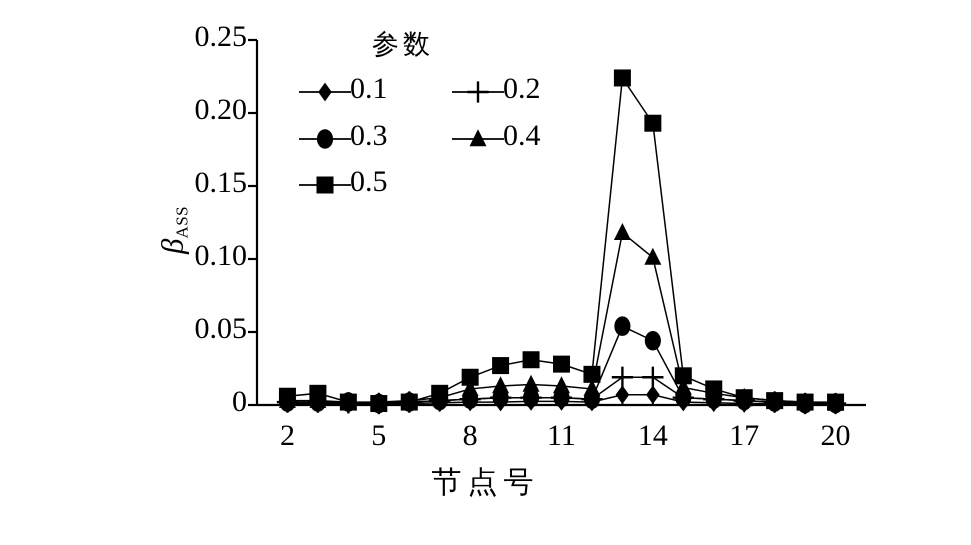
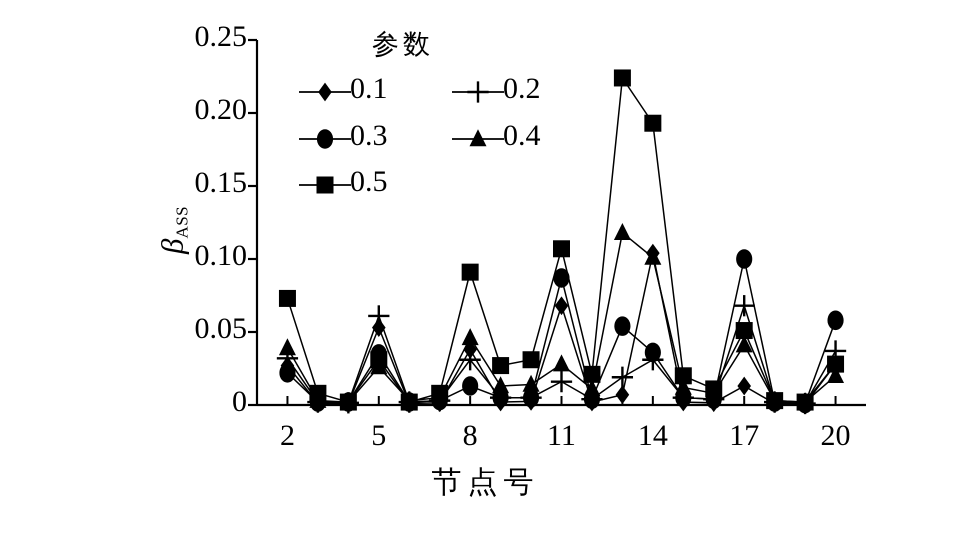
0.1/2: 0.001 -> 0.027
0.2/2: 0.002 -> 0.032
0.3/2: 0.002 -> 0.022
0.4/2: 0.003 -> 0.039
0.5/2: 0.006 -> 0.073
0.1/5: 0.001 -> 0.053
0.2/5: 0.001 -> 0.061
0.3/5: 0.001 -> 0.035
0.4/5: 0.002 -> 0.026
0.5/5: 0.001 -> 0.031
0.1/8: 0.002 -> 0.038
0.2/8: 0.004 -> 0.031
0.3/8: 0.004 -> 0.013
0.4/8: 0.011 -> 0.046
0.5/8: 0.019 -> 0.091
0.1/11: 0.003 -> 0.068
0.2/11: 0.005 -> 0.016
0.3/11: 0.005 -> 0.087
0.4/11: 0.013 -> 0.028
0.5/11: 0.028 -> 0.107
0.1/14: 0.007 -> 0.104
0.2/14: 0.019 -> 0.031
0.3/14: 0.044 -> 0.036
0.1/17: 0.001 -> 0.013
0.2/17: 0.003 -> 0.068
0.3/17: 0.003 -> 0.100
0.4/17: 0.005 -> 0.041
0.5/17: 0.005 -> 0.051
0.1/20: 0.001 -> 0.028
0.2/20: 0.001 -> 0.037
0.3/20: 0.001 -> 0.058
0.4/20: 0.001 -> 0.020
0.5/20: 0.002 -> 0.028
